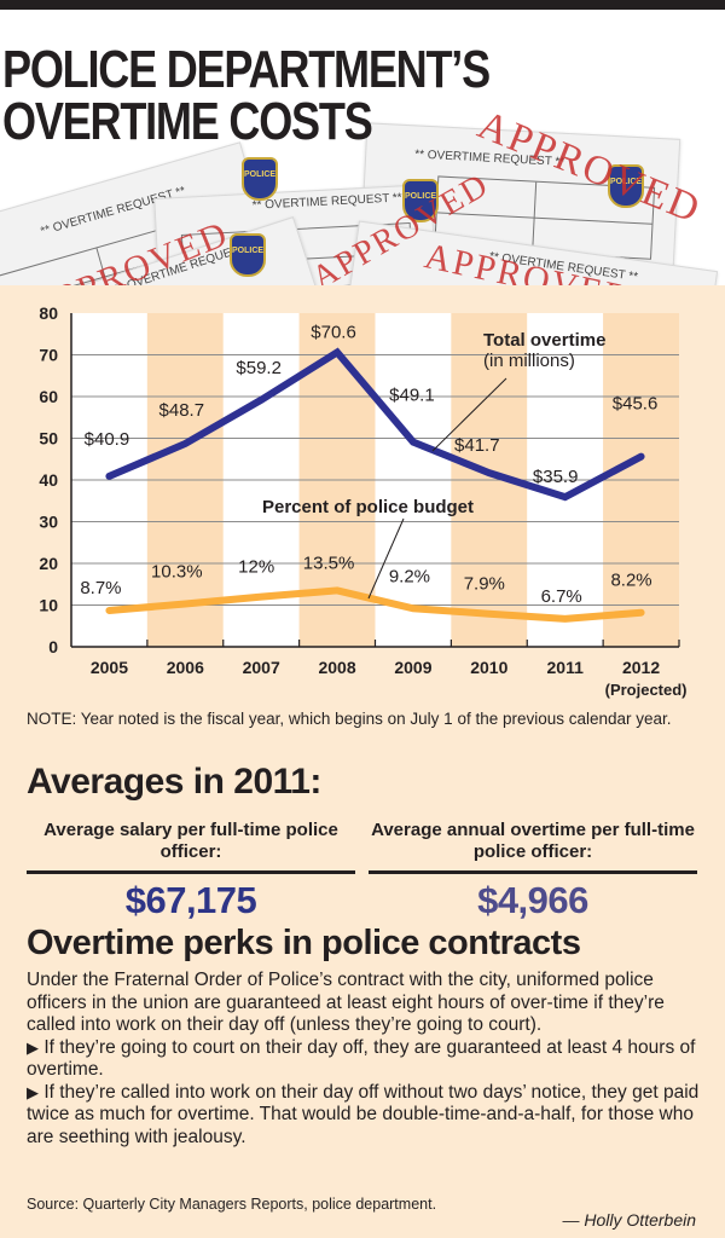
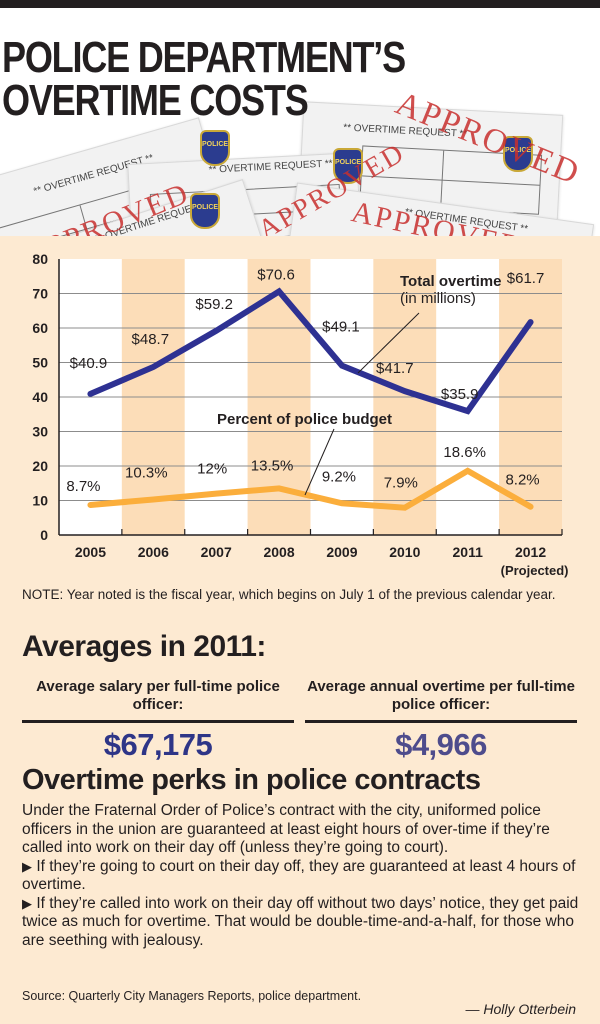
Percent of police budget/2011: 6.7% -> 18.6%
Total overtime/2012: $45.6 -> $61.7
